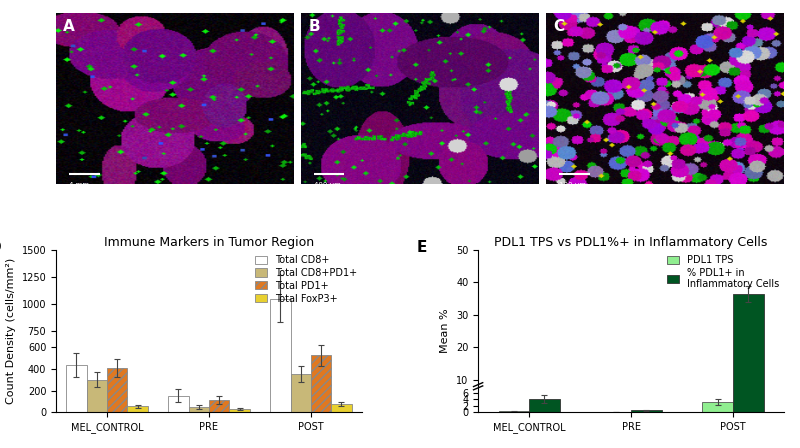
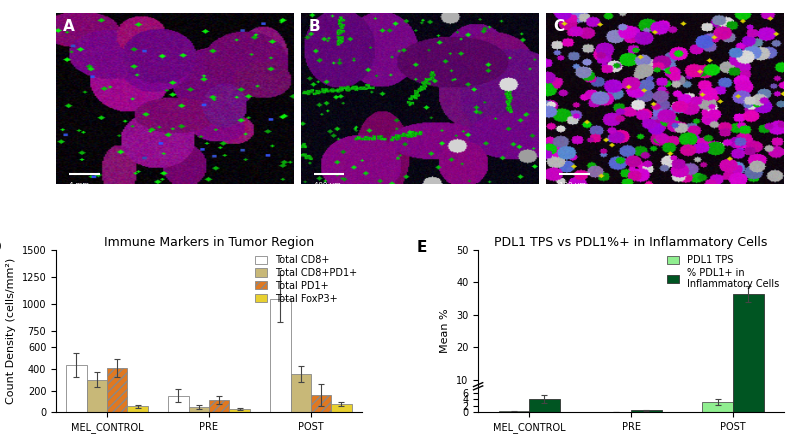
Immune Markers in Tumor Region/Total PD1+/POST: 520 -> 160
